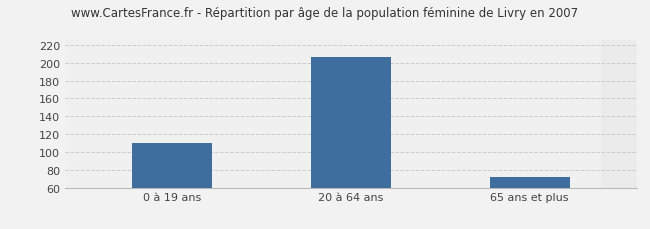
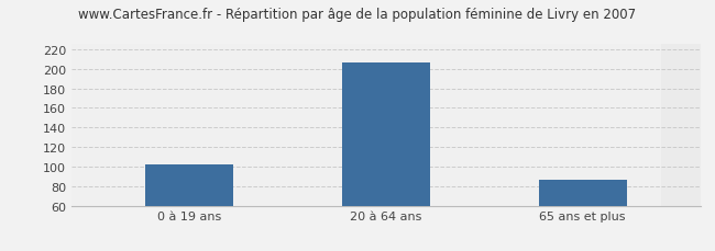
0 à 19 ans: 110 -> 102
65 ans et plus: 72 -> 86
